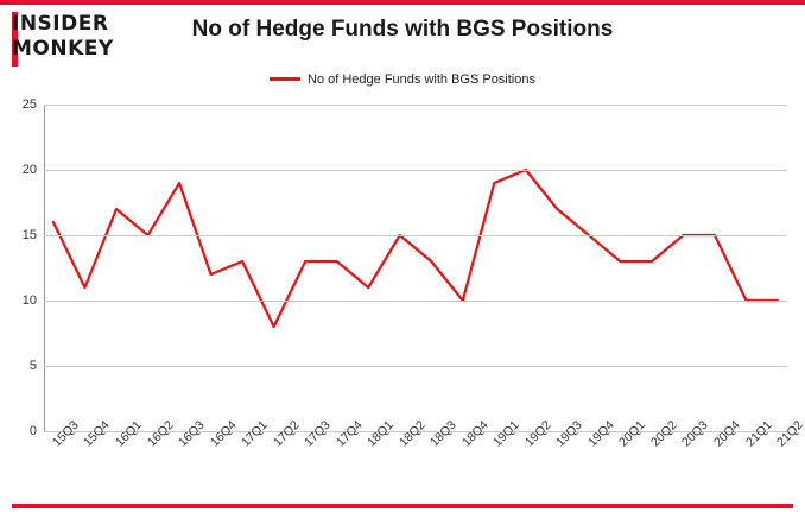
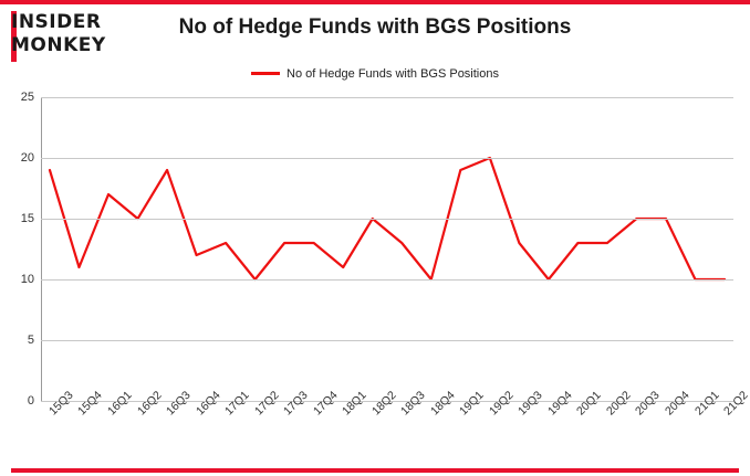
15Q3: 16 -> 19
17Q2: 8 -> 10
19Q3: 17 -> 13
19Q4: 15 -> 10
